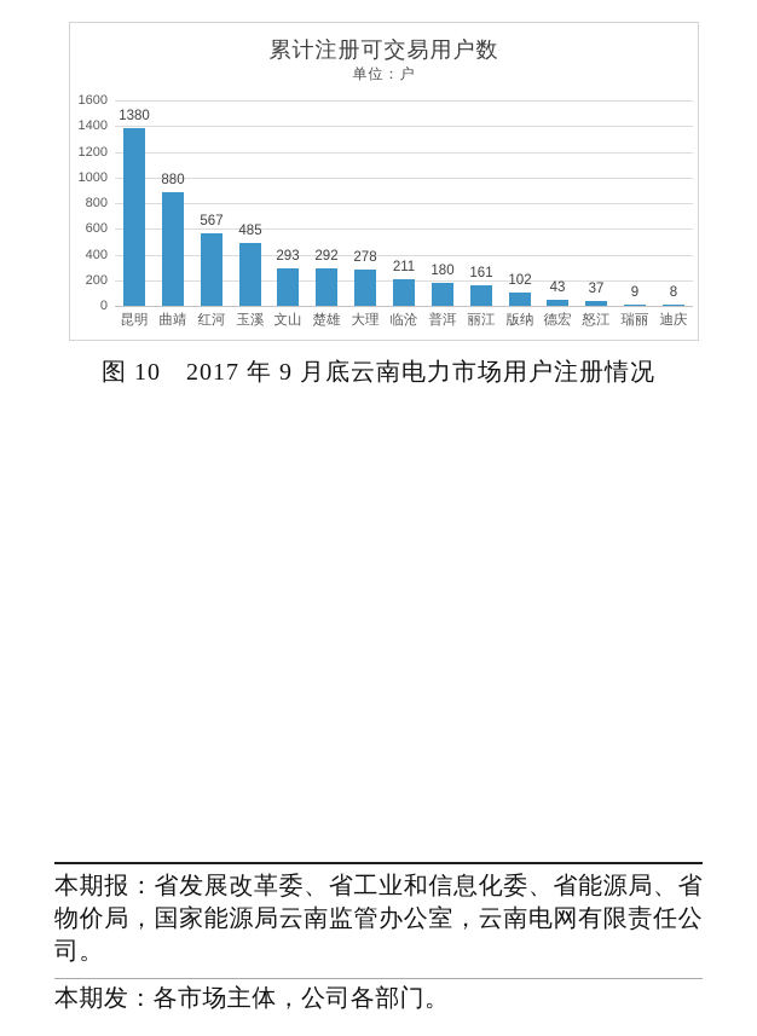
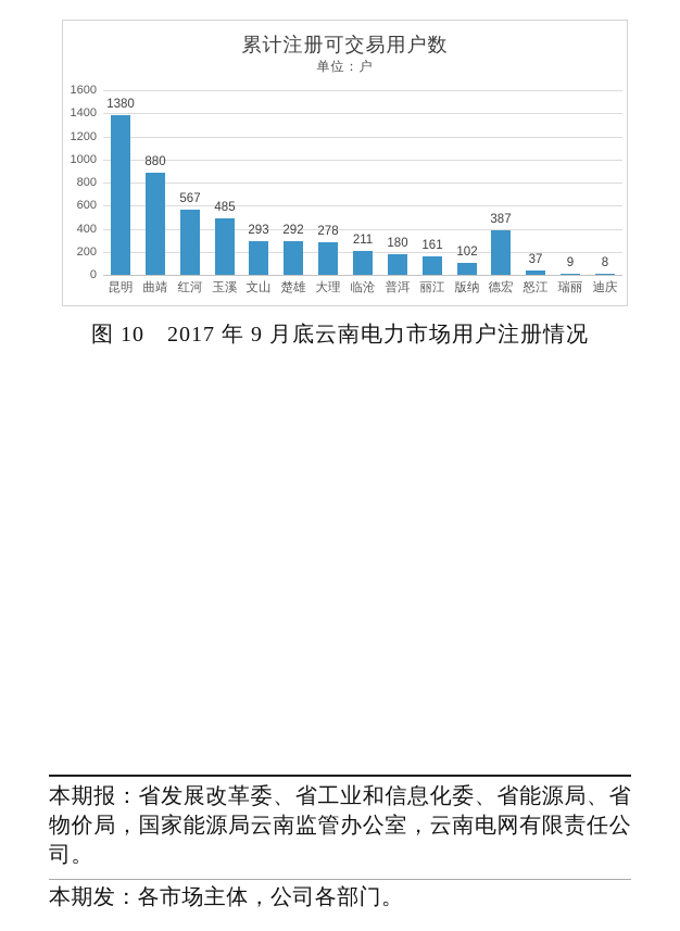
德宏: 43 -> 387
